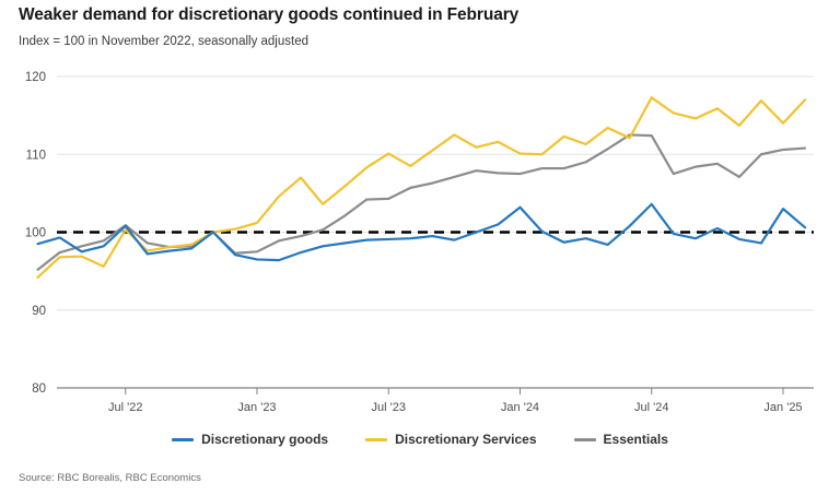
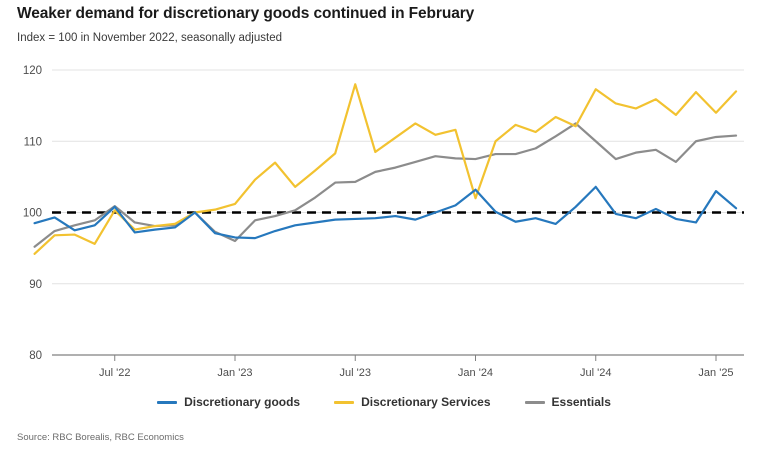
Essentials/Jan '23: 98 -> 96
Discretionary Services/Jul '23: 110 -> 118
Discretionary Services/Jan '24: 110 -> 102
Essentials/Jul '24: 112 -> 110
